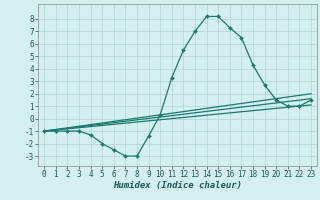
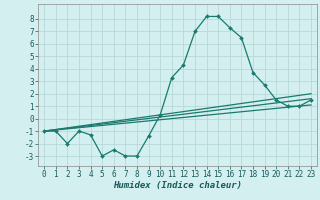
2: -1.0 -> -2.0
5: -2.0 -> -3.0
12: 5.5 -> 4.3
18: 4.3 -> 3.7
